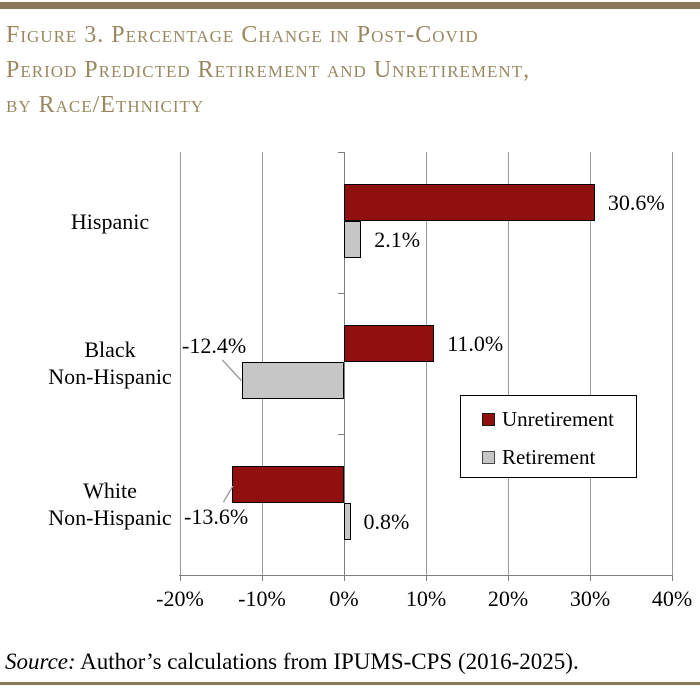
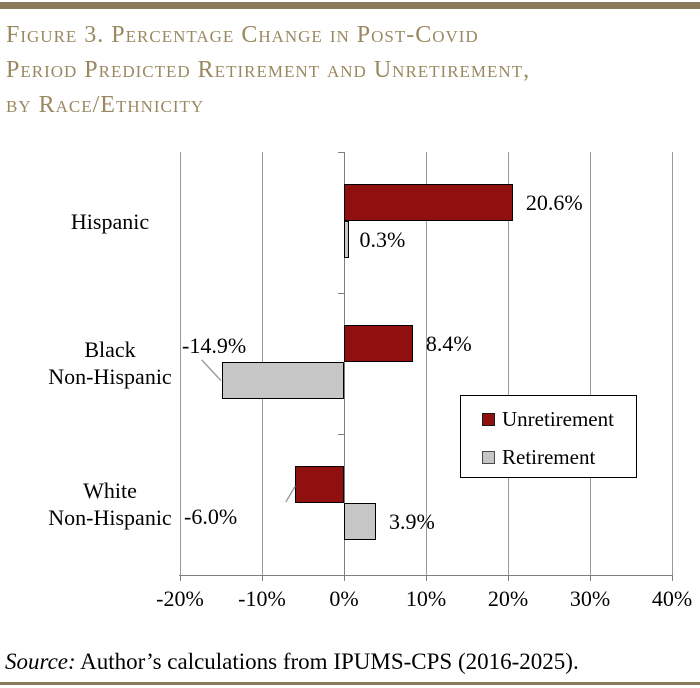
Unretirement/Hispanic: 30.6% -> 20.6%
Retirement/Hispanic: 2.1% -> 0.3%
Unretirement/Black Non-Hispanic: 11.0% -> 8.4%
Retirement/Black Non-Hispanic: -12.4% -> -14.9%
Unretirement/White Non-Hispanic: -13.6% -> -6.0%
Retirement/White Non-Hispanic: 0.8% -> 3.9%
